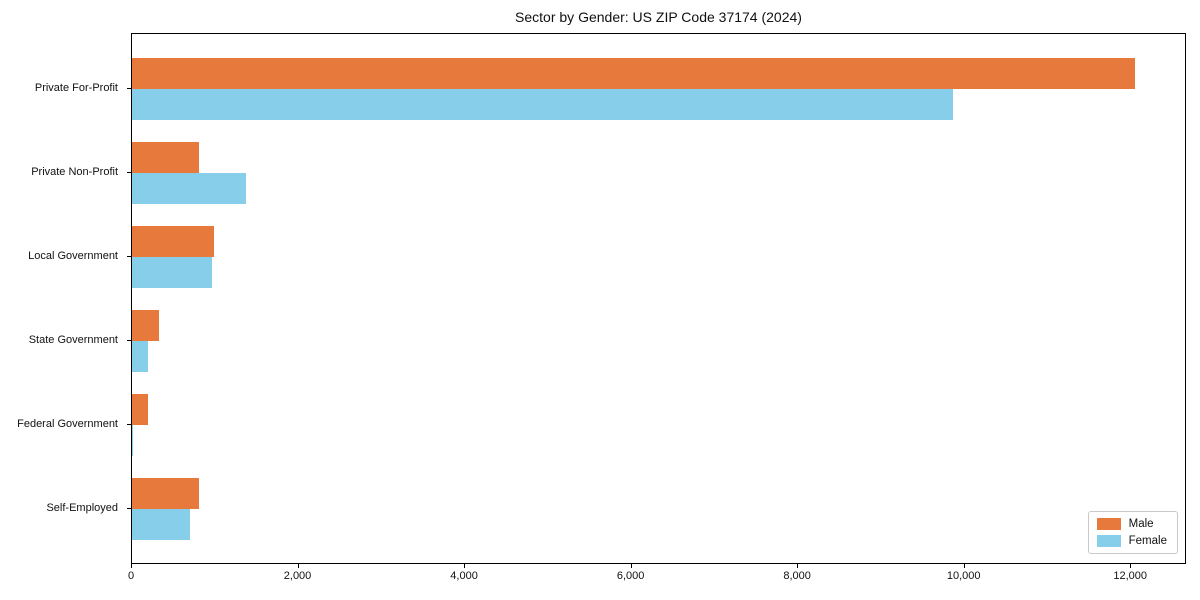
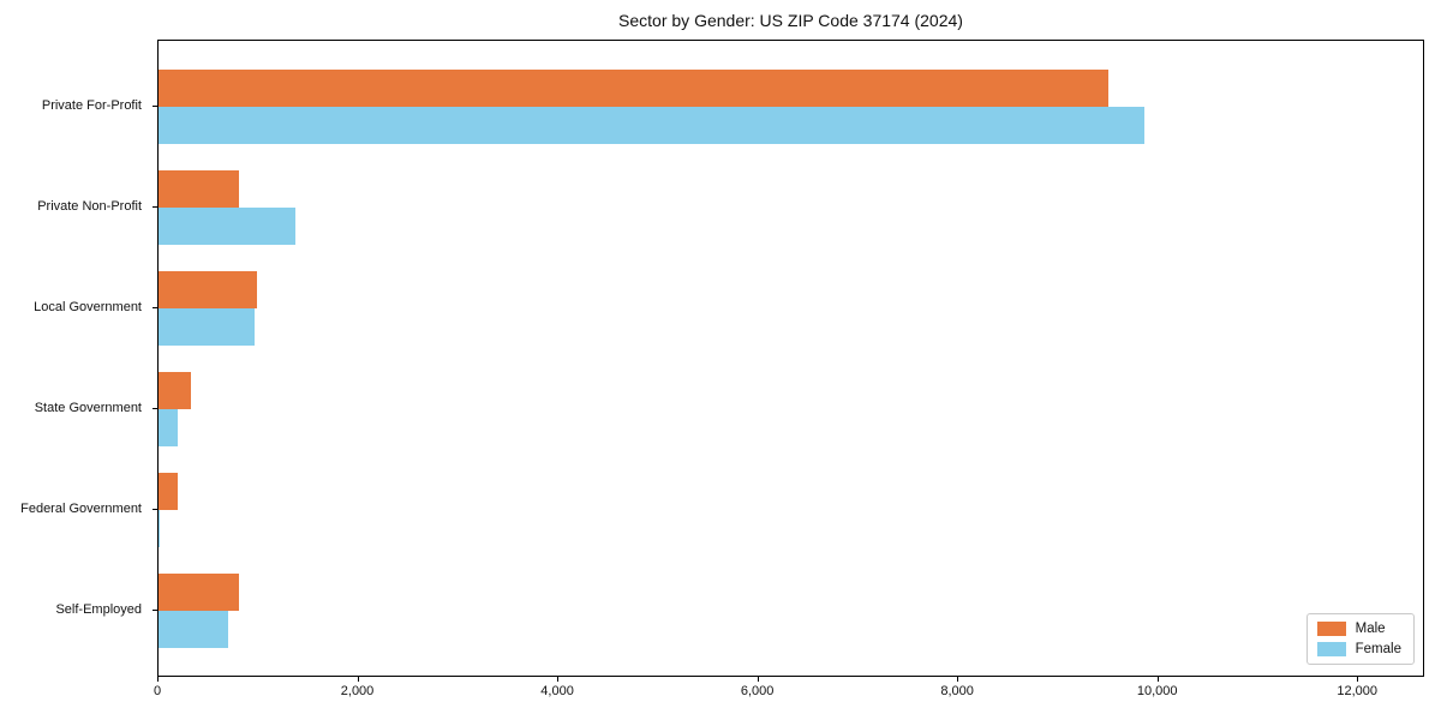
Male/Private For-Profit: 12000 -> 9500
